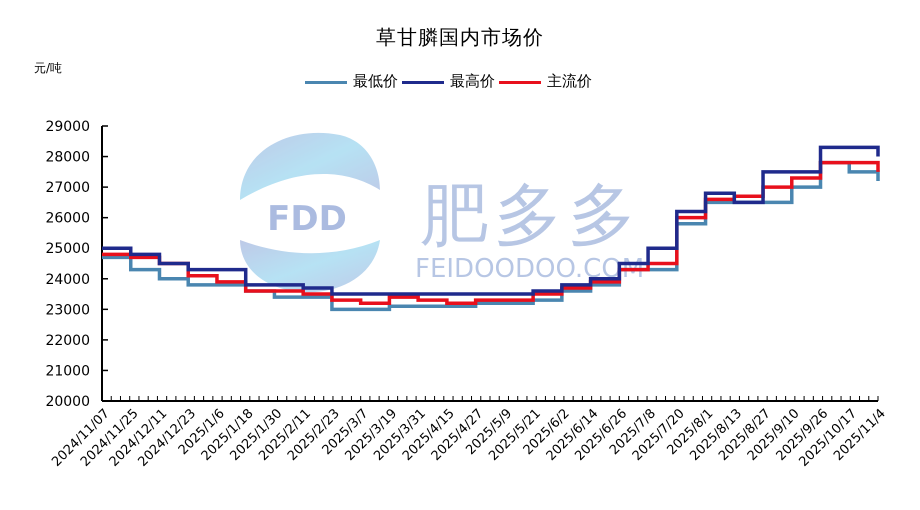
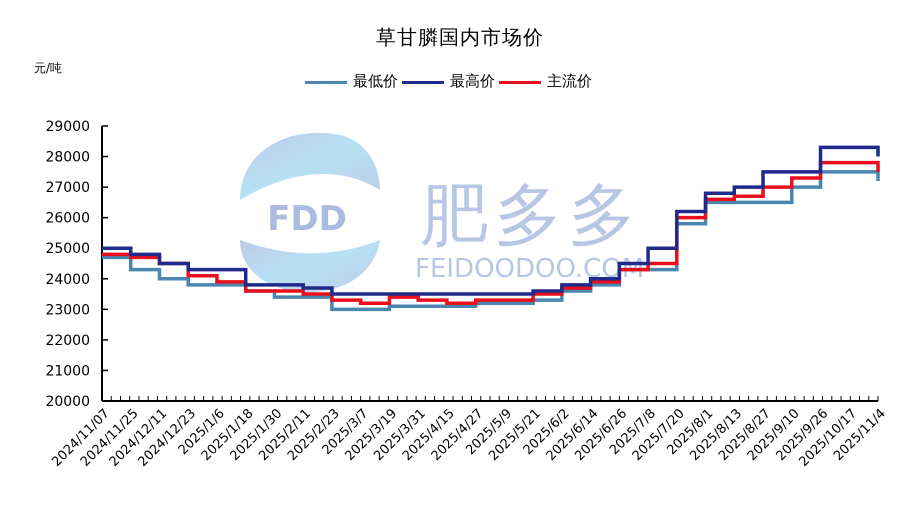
最高价/2025/8/13: 26500 -> 27000
最低价/2025/9/26: 27800 -> 27500
